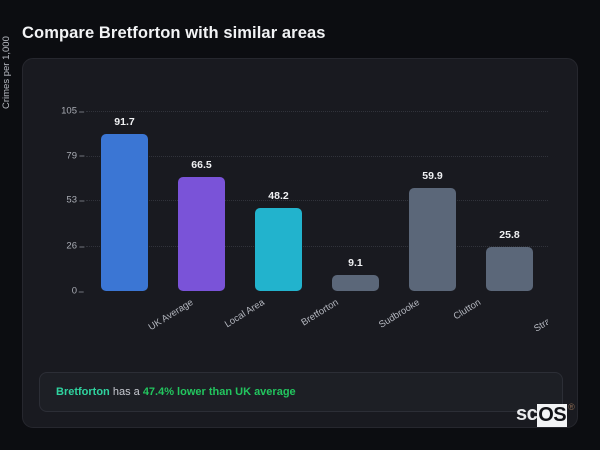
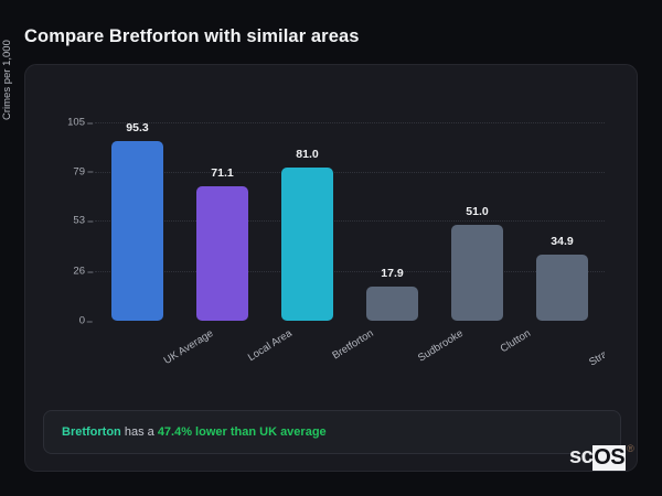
UK Average: 91.7 -> 95.3
Local Area: 66.5 -> 71.1
Bretforton: 48.2 -> 81.0
Sudbrooke: 9.1 -> 17.9
Clutton: 59.9 -> 51.0
Stratford s…: 25.8 -> 34.9
